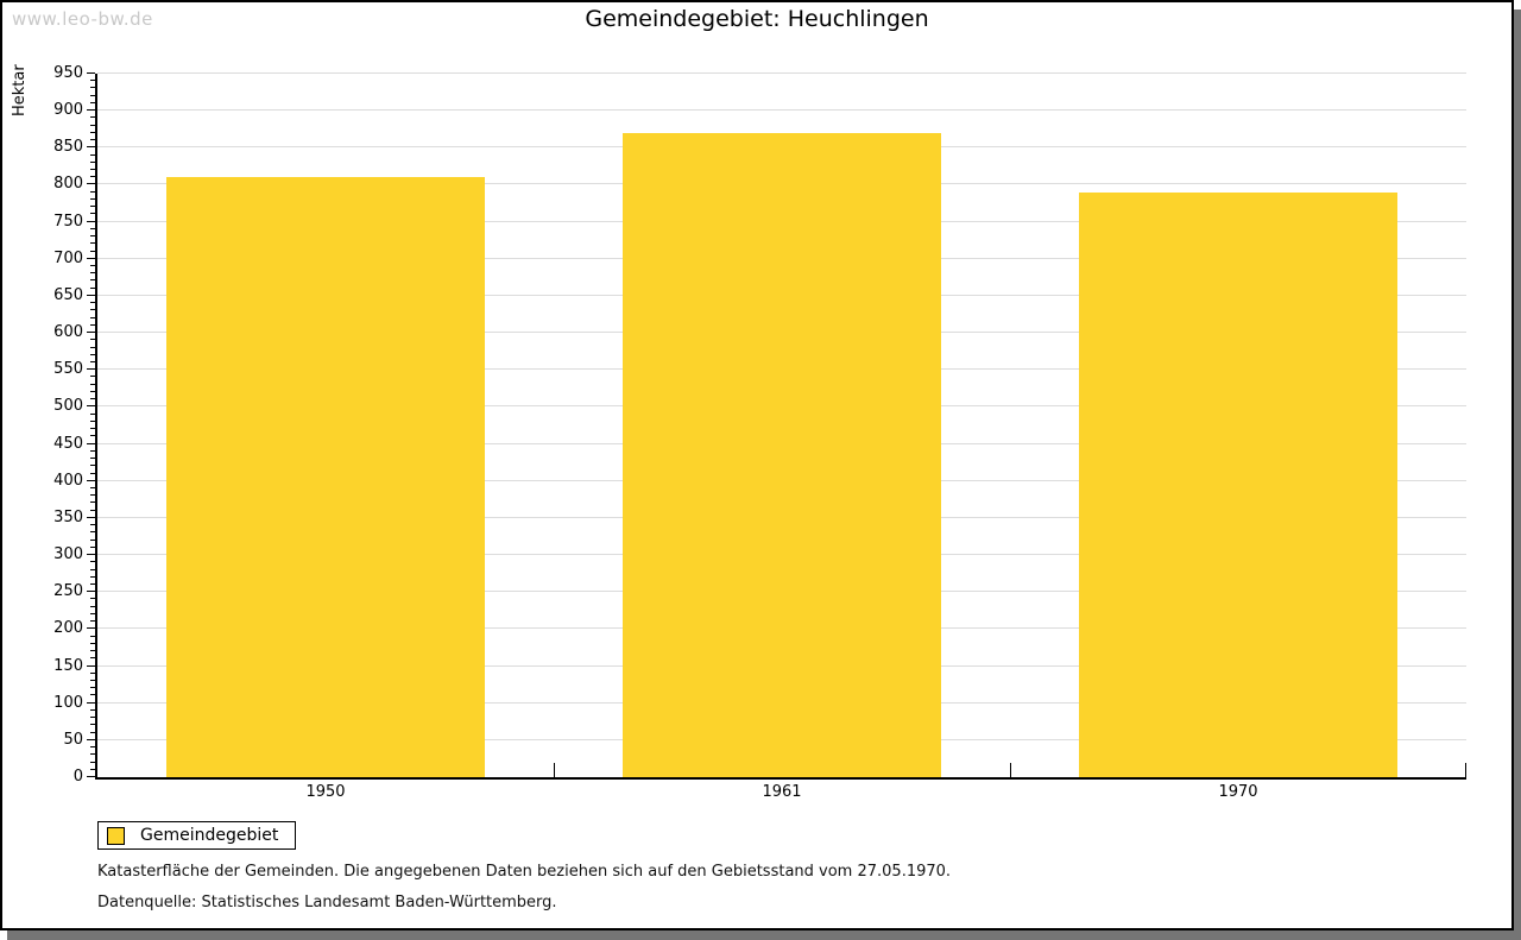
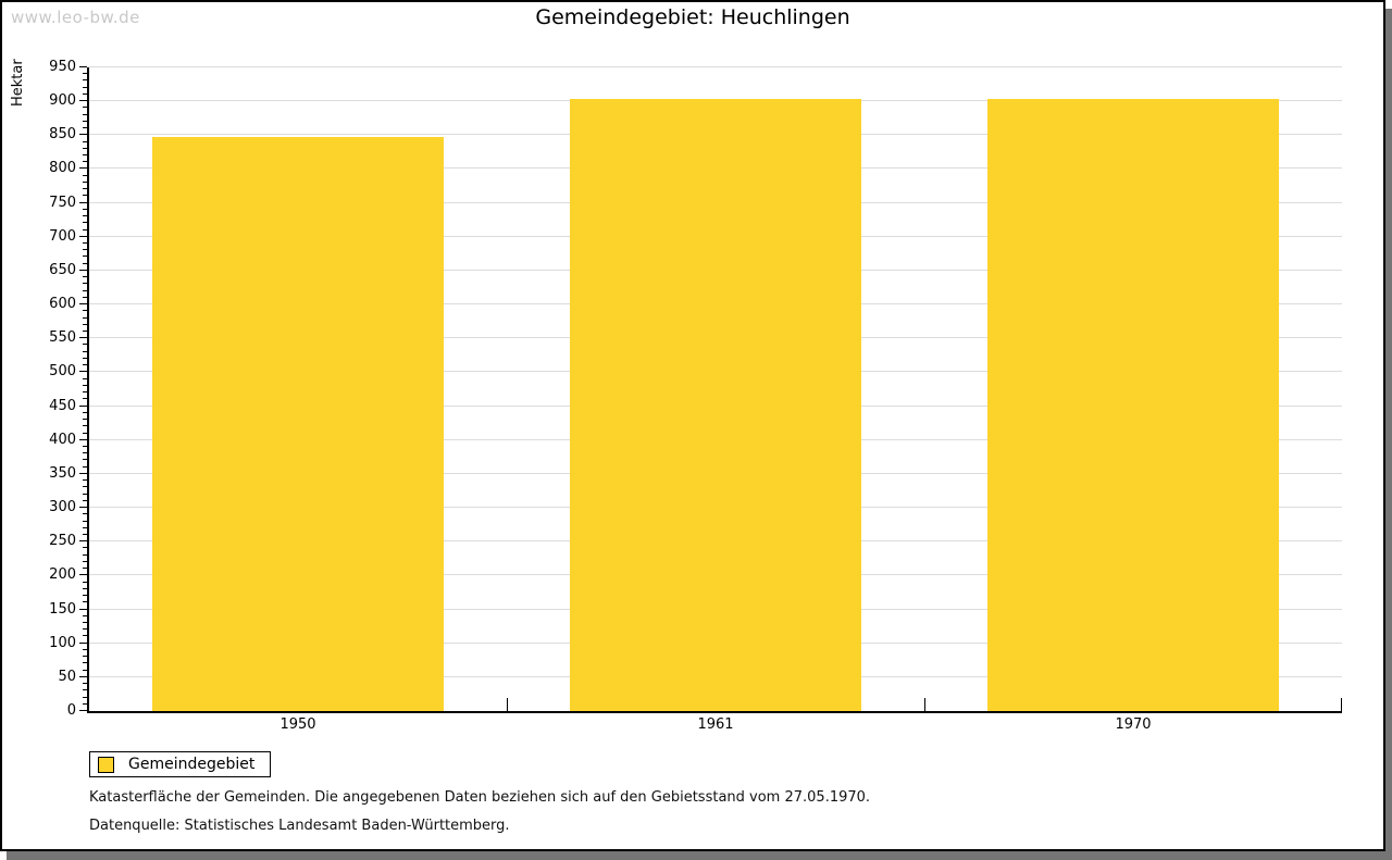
1950: 810 -> 850
1961: 870 -> 900
1970: 790 -> 900
